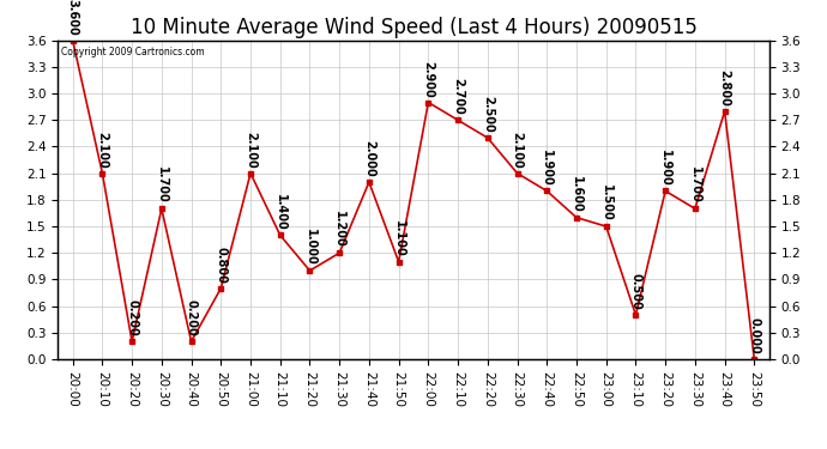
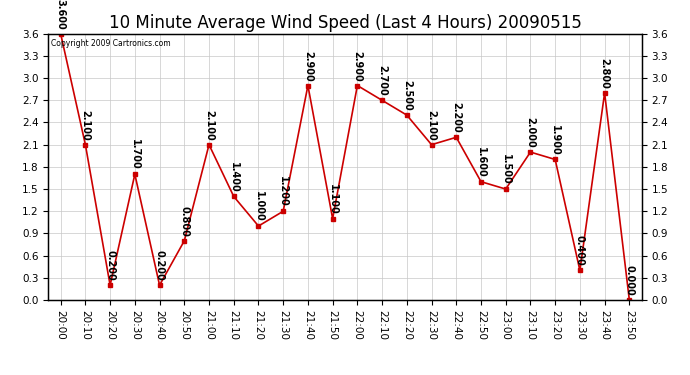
21:40: 2.000 -> 2.900
22:40: 1.900 -> 2.200
23:10: 0.500 -> 2.000
23:30: 1.700 -> 0.400
